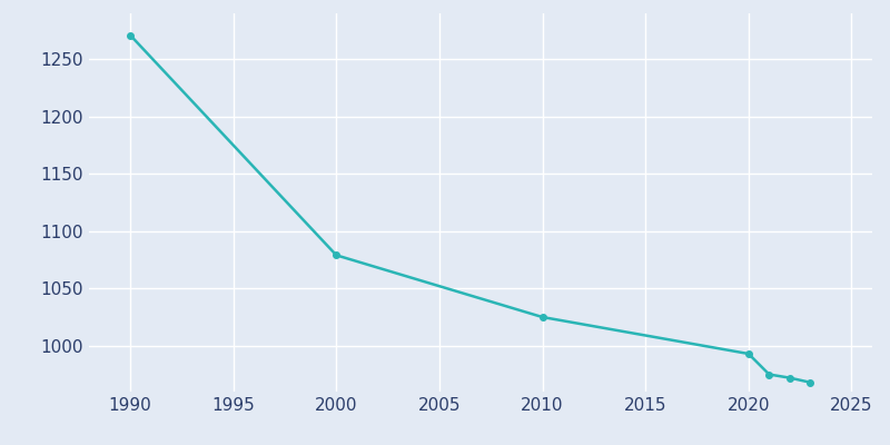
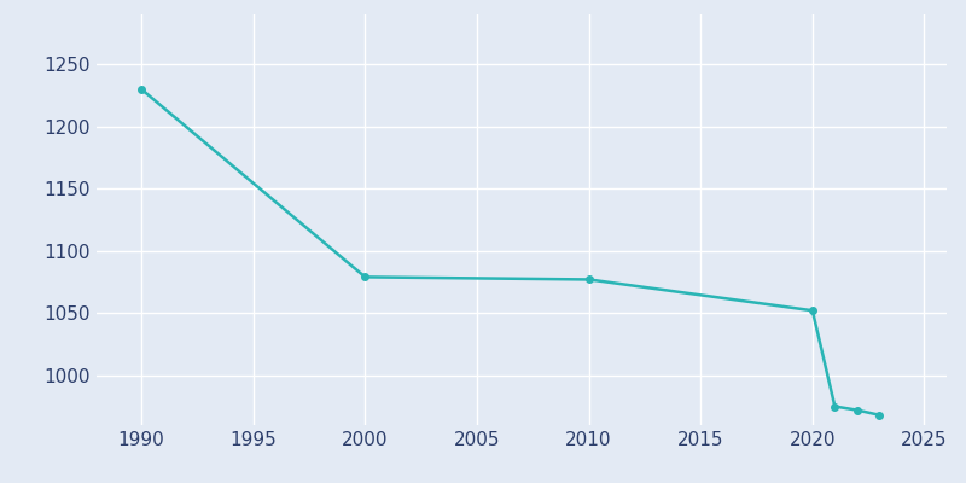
1990: 1271 -> 1230
2010: 1025 -> 1077
2020: 993 -> 1052
